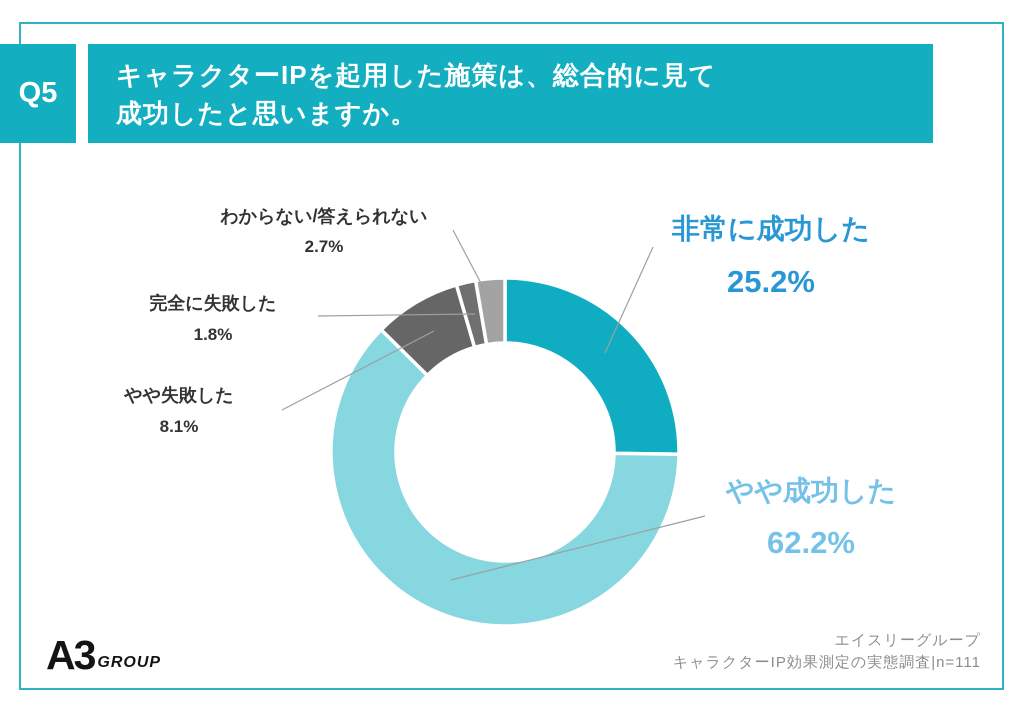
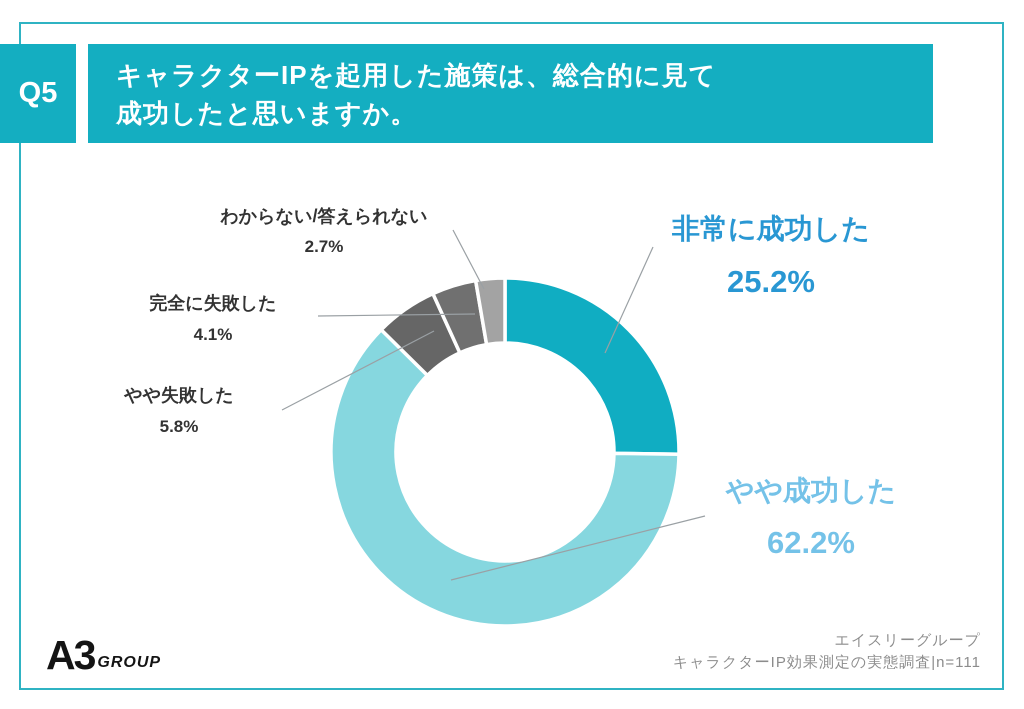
やや失敗した: 8.1% -> 5.8%
完全に失敗した: 1.8% -> 4.1%
